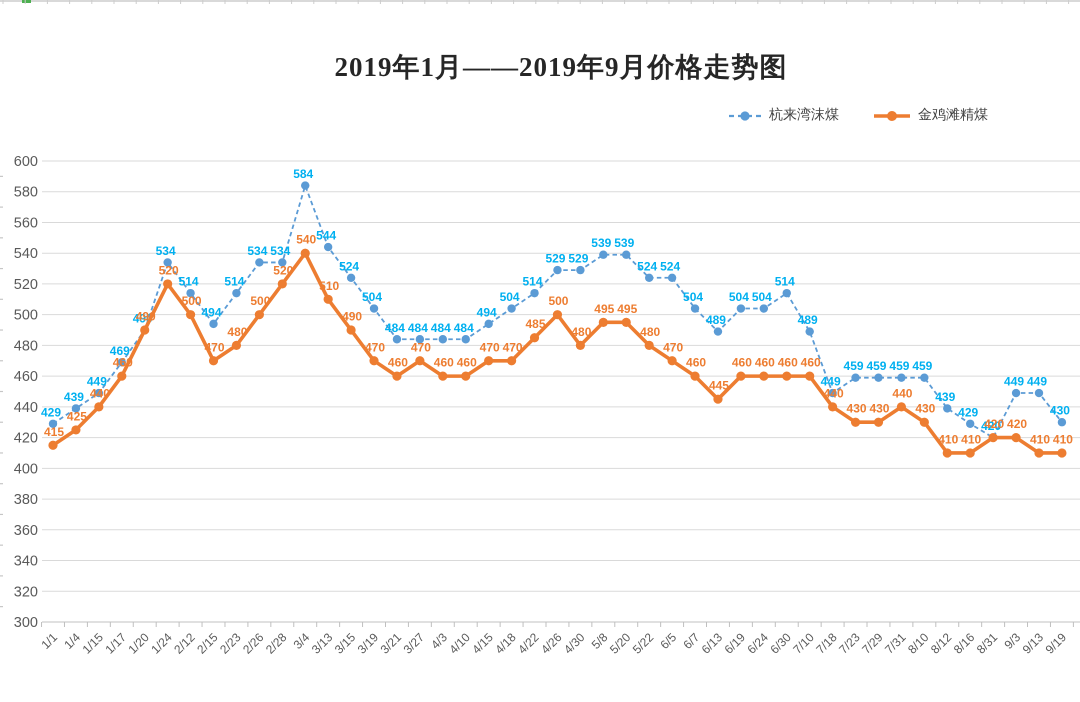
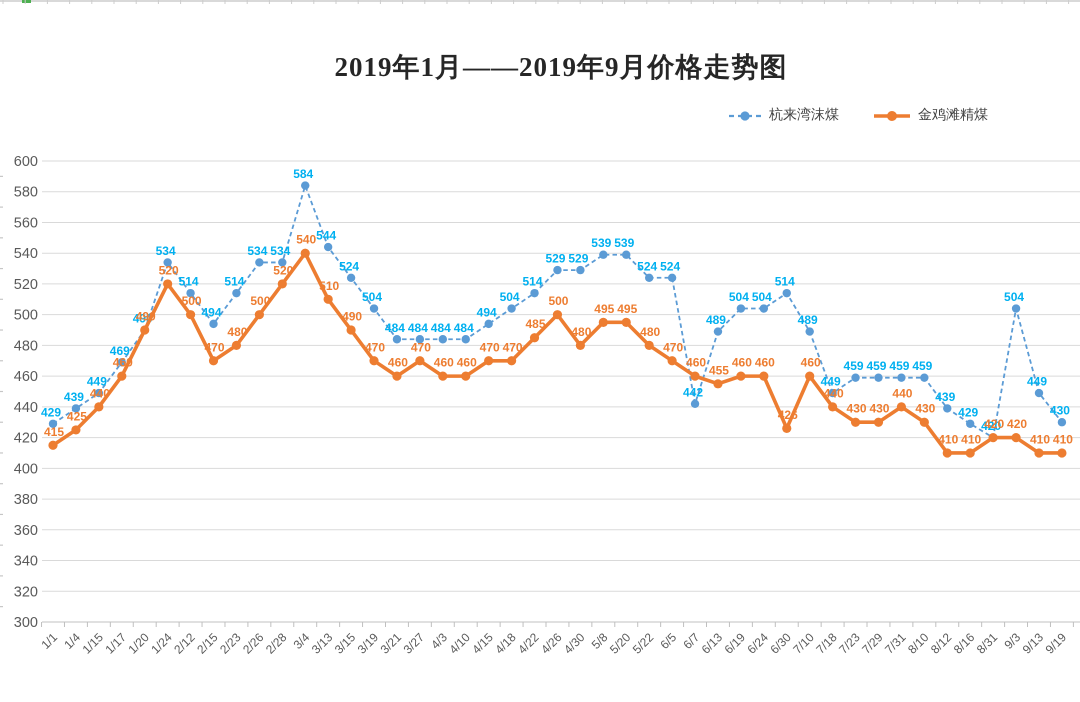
杭来湾沫煤/6/7: 504 -> 442
金鸡滩精煤/6/13: 445 -> 455
金鸡滩精煤/6/30: 460 -> 426
杭来湾沫煤/9/3: 449 -> 504
